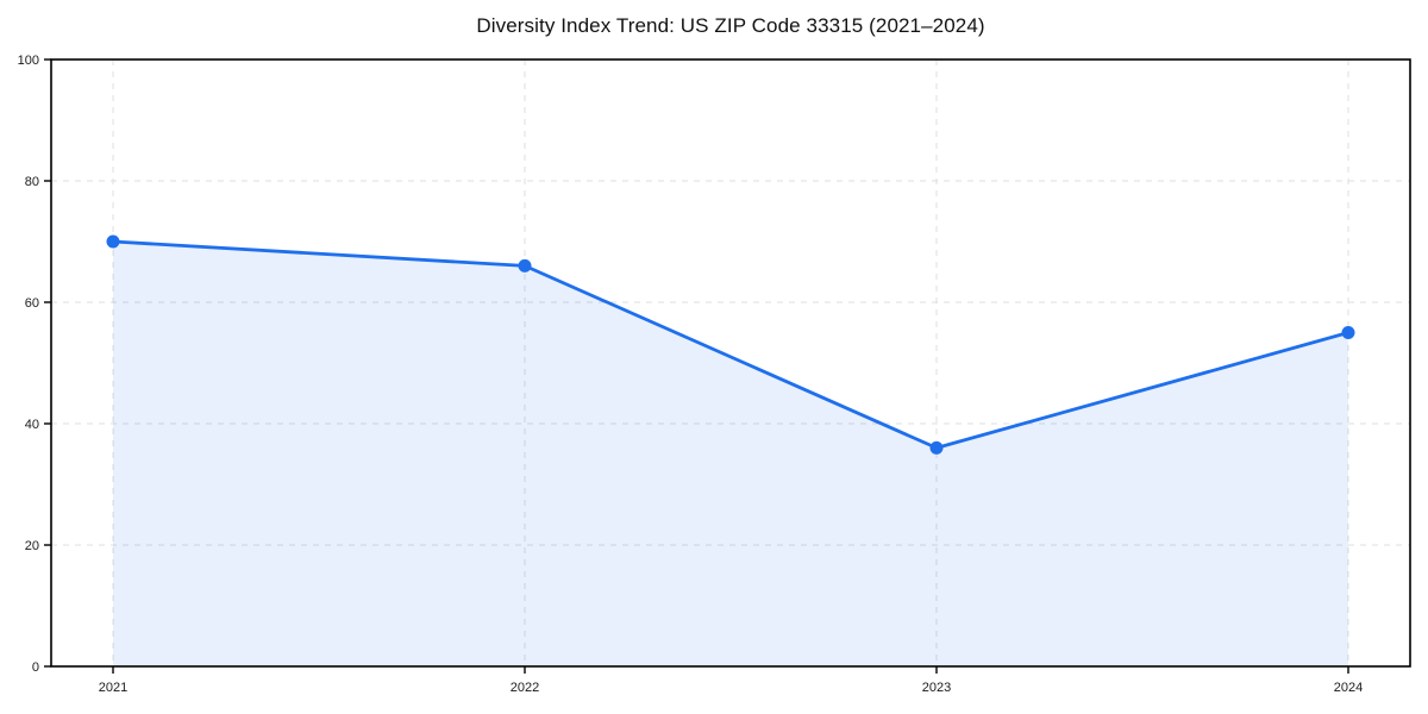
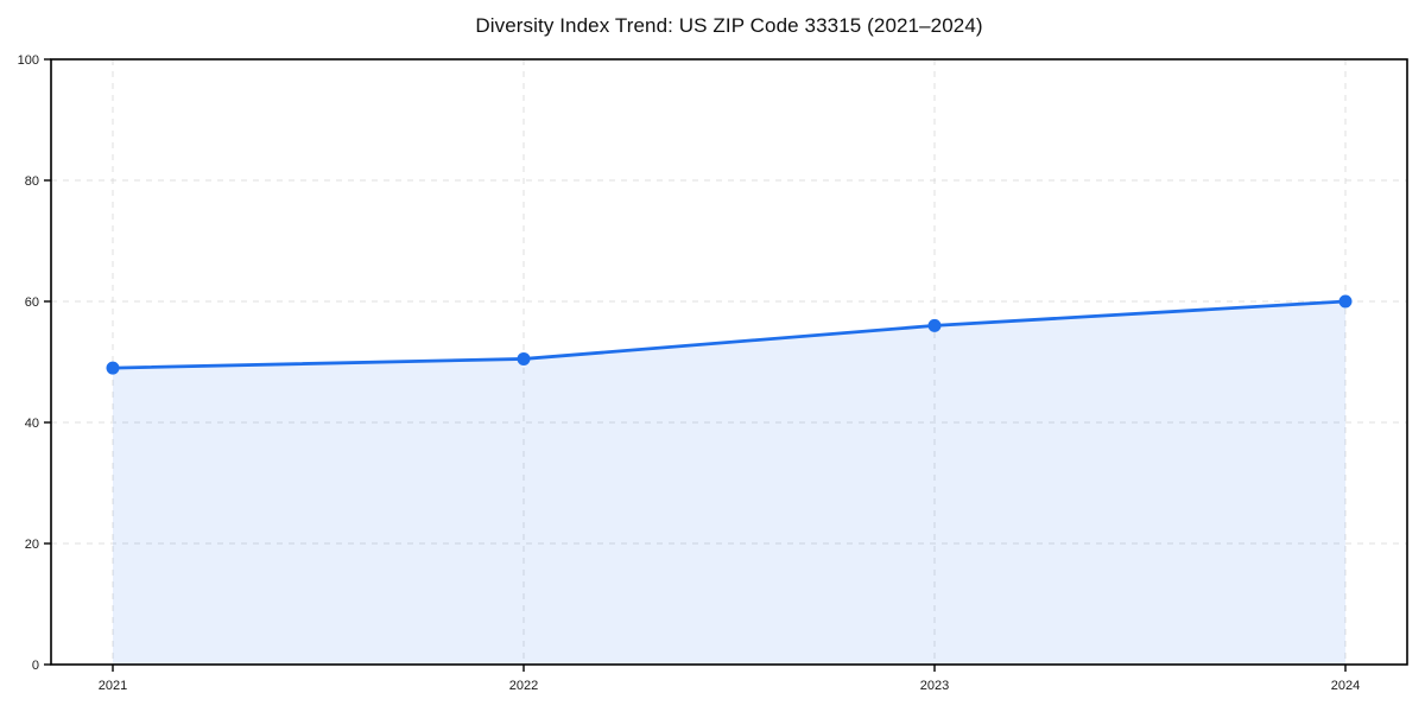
2021: 70 -> 49
2022: 66 -> 50
2023: 36 -> 56
2024: 55 -> 60
